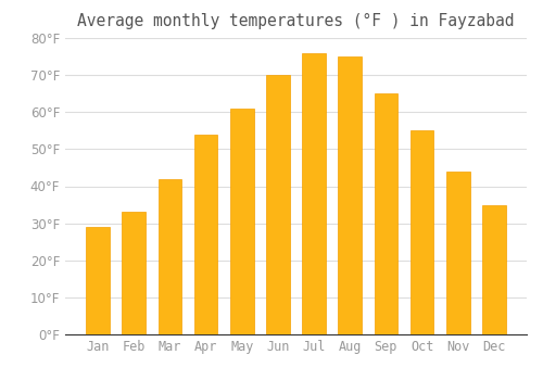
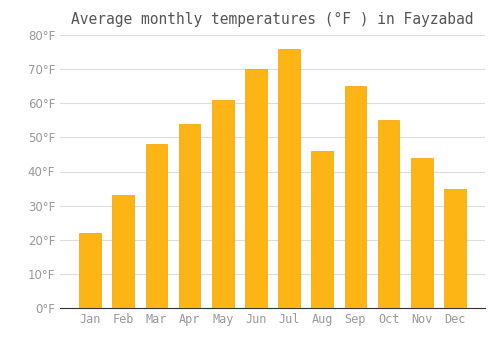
Jan: 29°F -> 22°F
Mar: 42°F -> 48°F
Aug: 75°F -> 46°F
